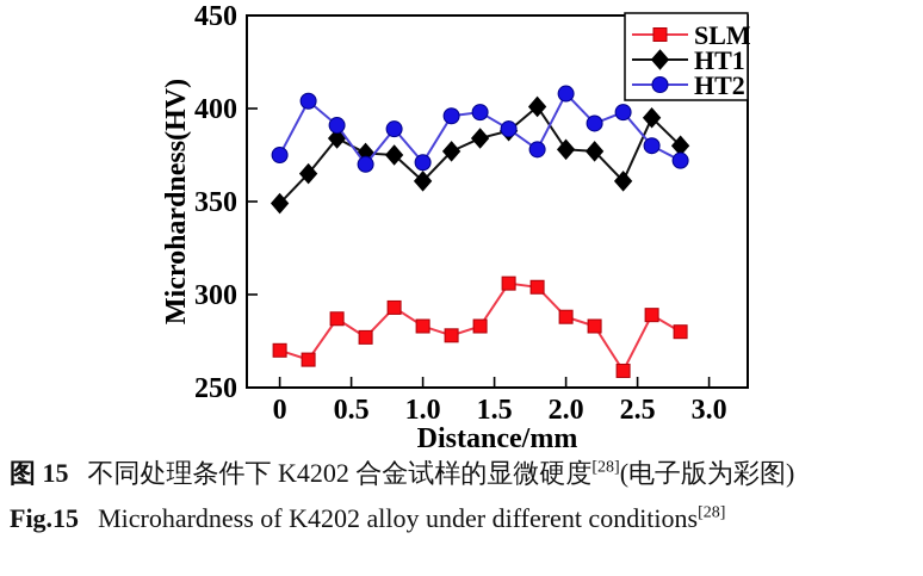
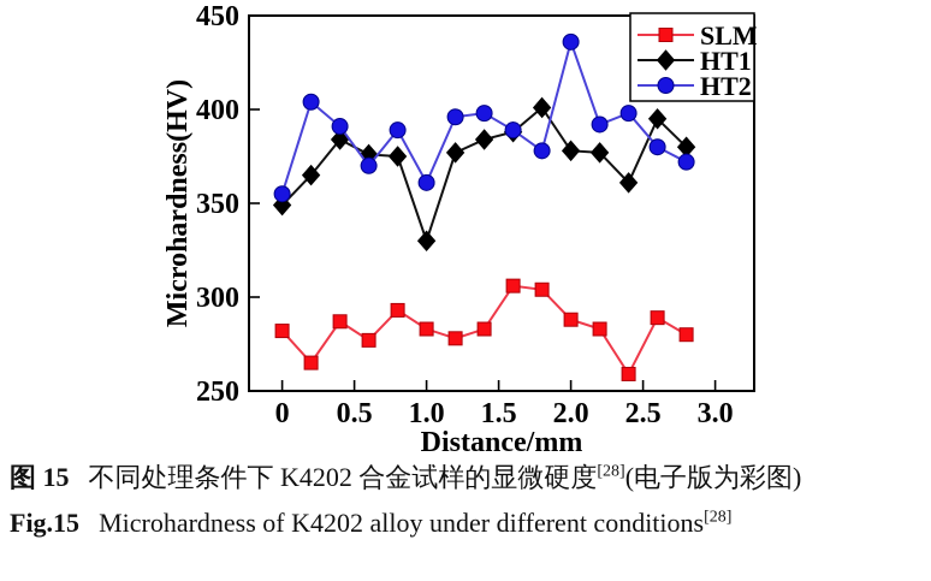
SLM/0: 270 -> 282
HT2/0: 375 -> 355
HT1/1.0: 361 -> 330
HT2/1.0: 371 -> 361
HT2/2.0: 408 -> 436
